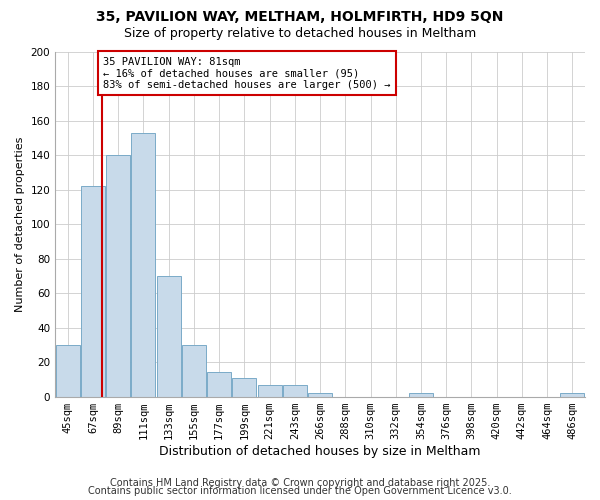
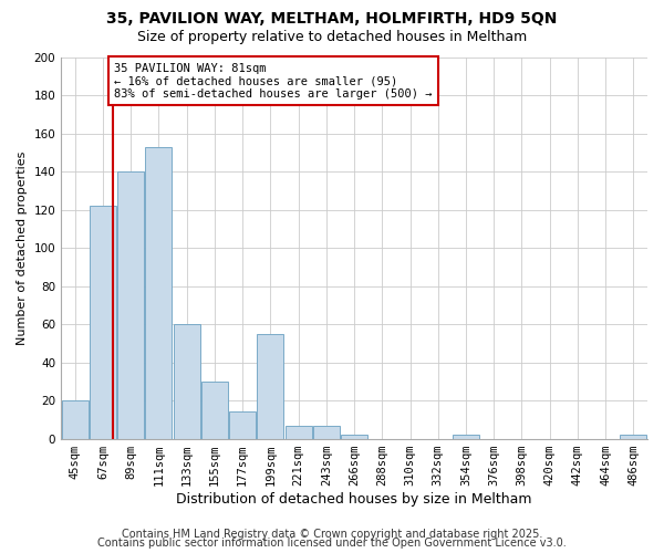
45sqm: 30 -> 20
133sqm: 70 -> 60
199sqm: 11 -> 55
